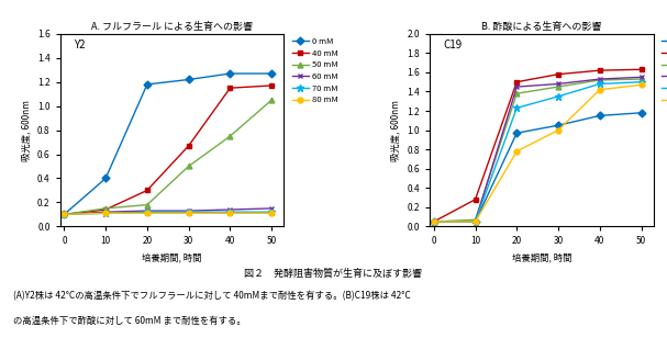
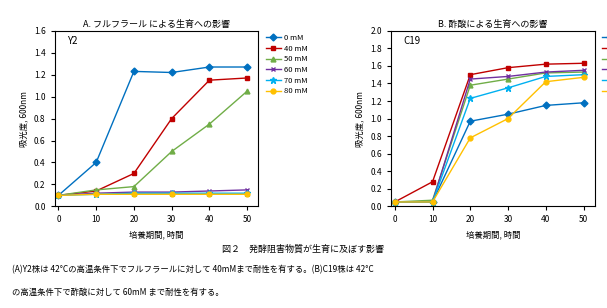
A. フルフラール による生育への影響/0 mM/20: 1.18 -> 1.23
A. フルフラール による生育への影響/40 mM/30: 0.67 -> 0.80
